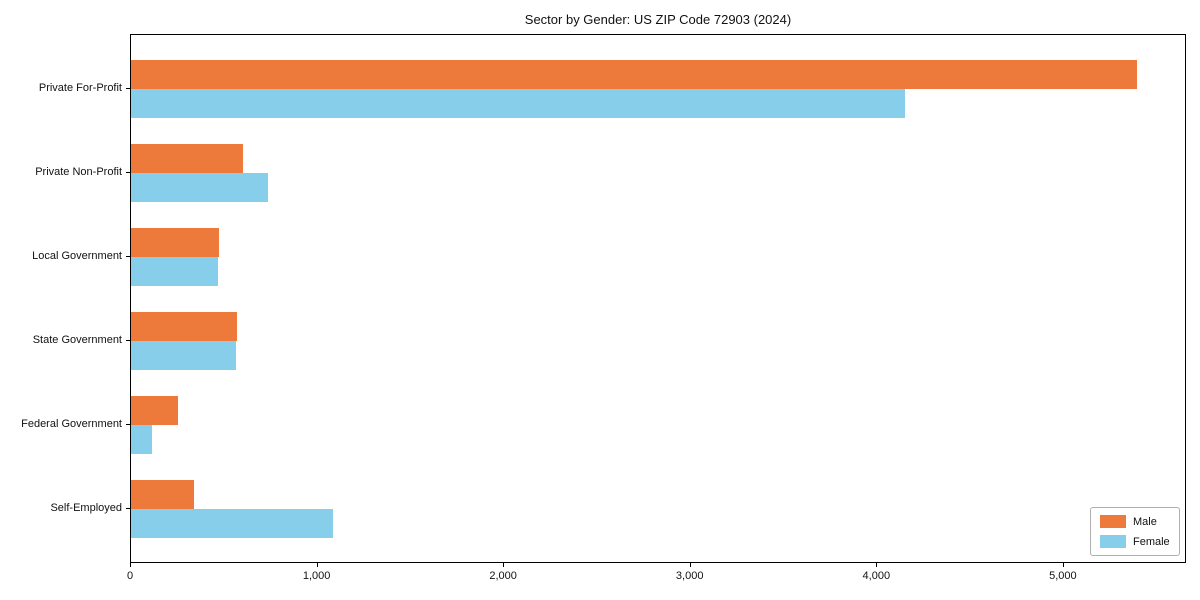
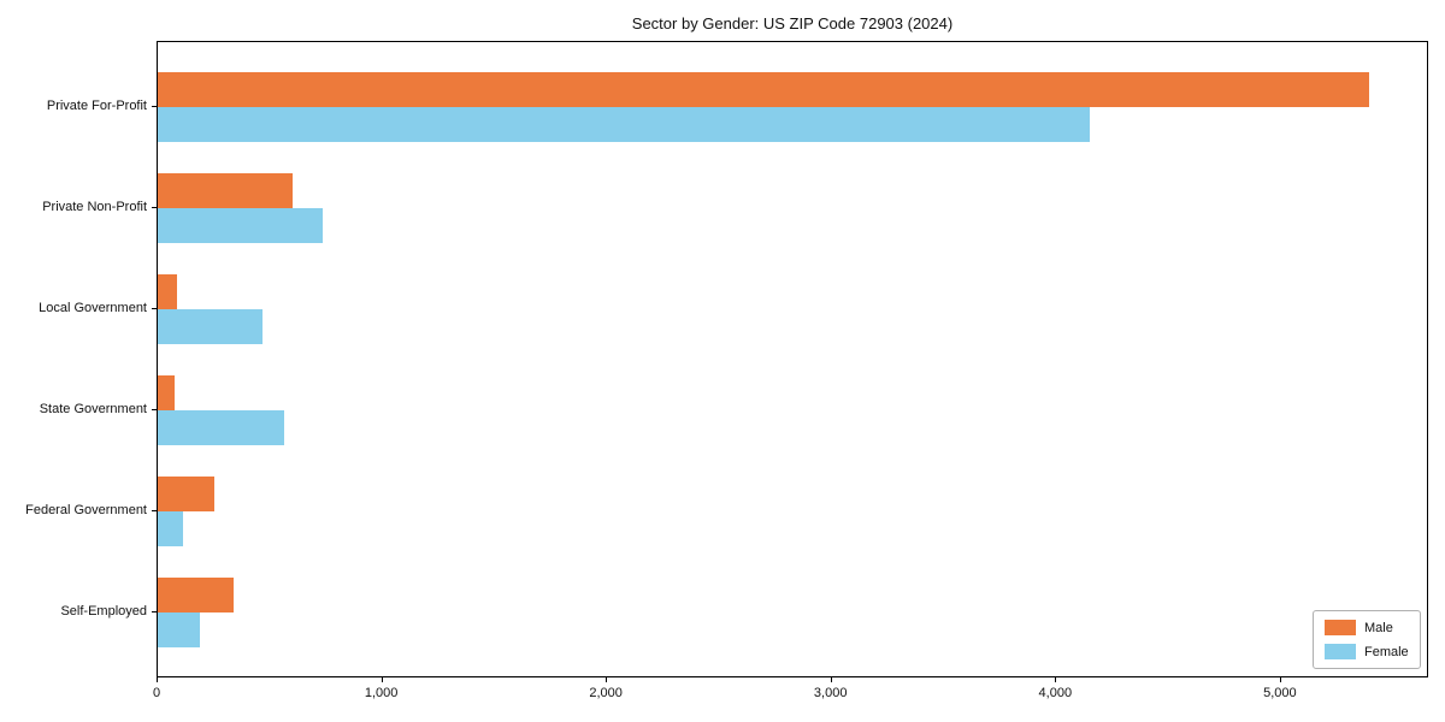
Male/Local Government: 470 -> 80
Male/State Government: 570 -> 80
Female/Self-Employed: 1080 -> 180
